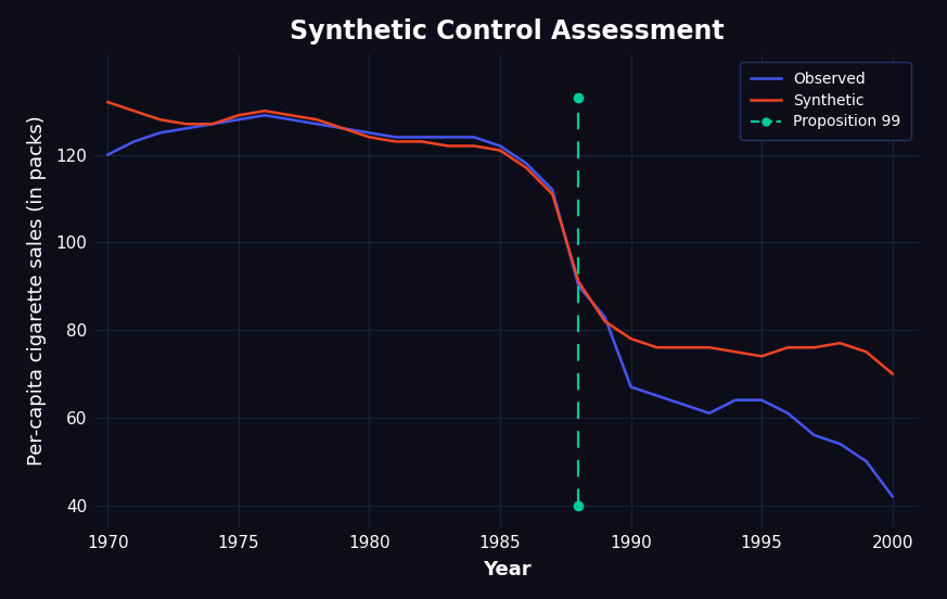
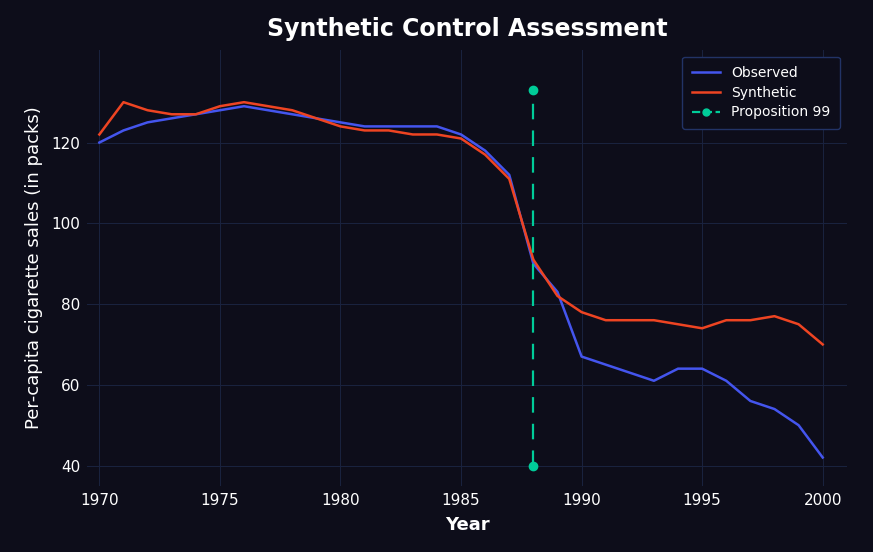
Synthetic/1970: 132 -> 122
